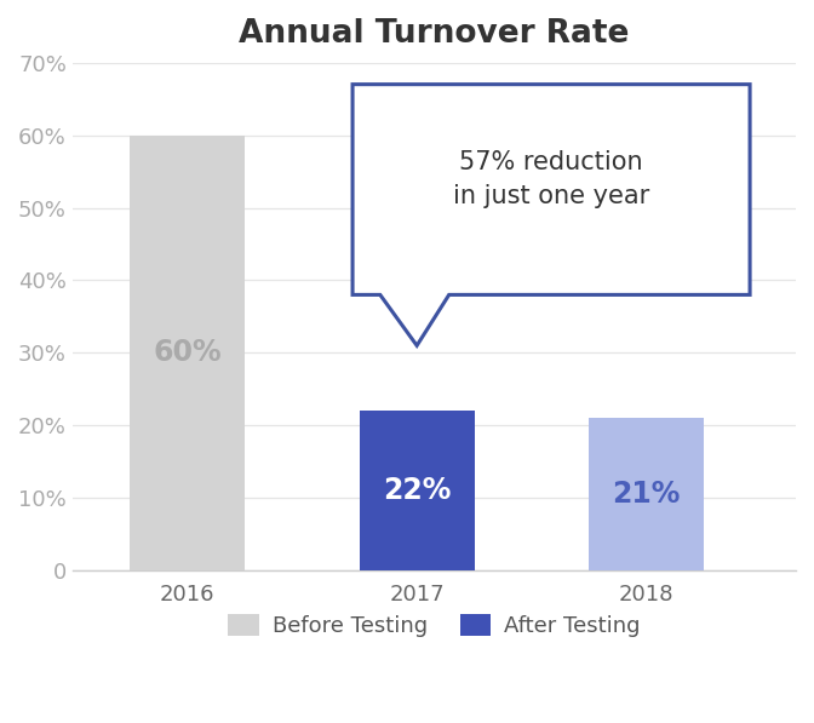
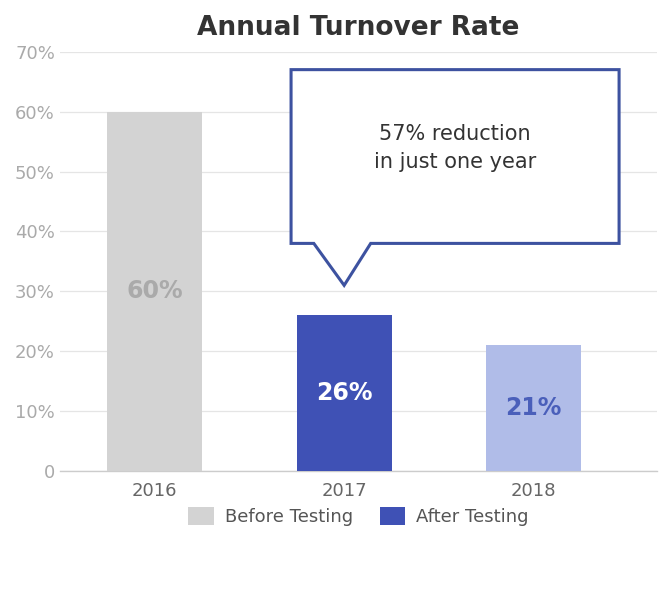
2017: 22% -> 26%
